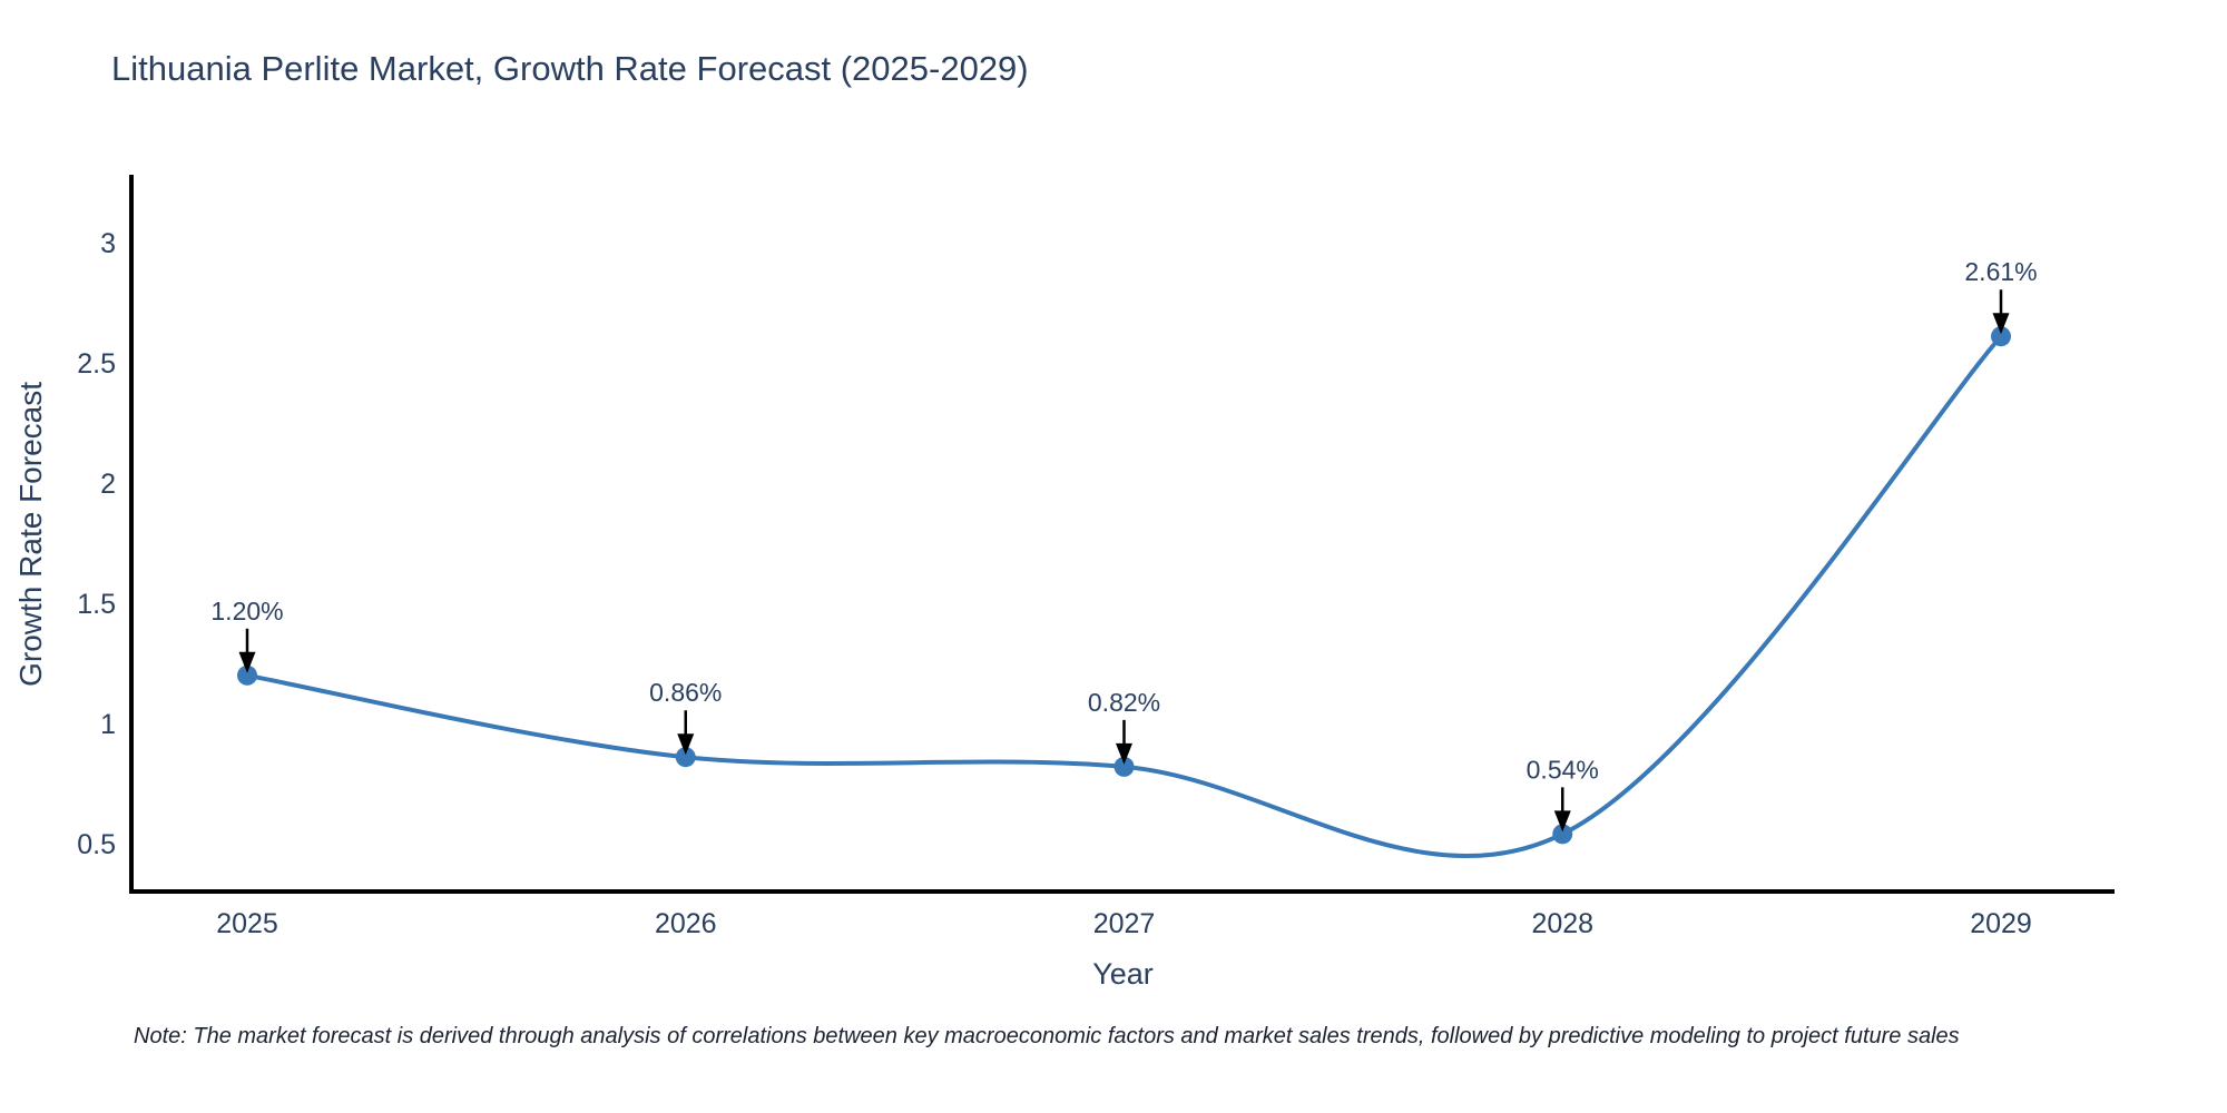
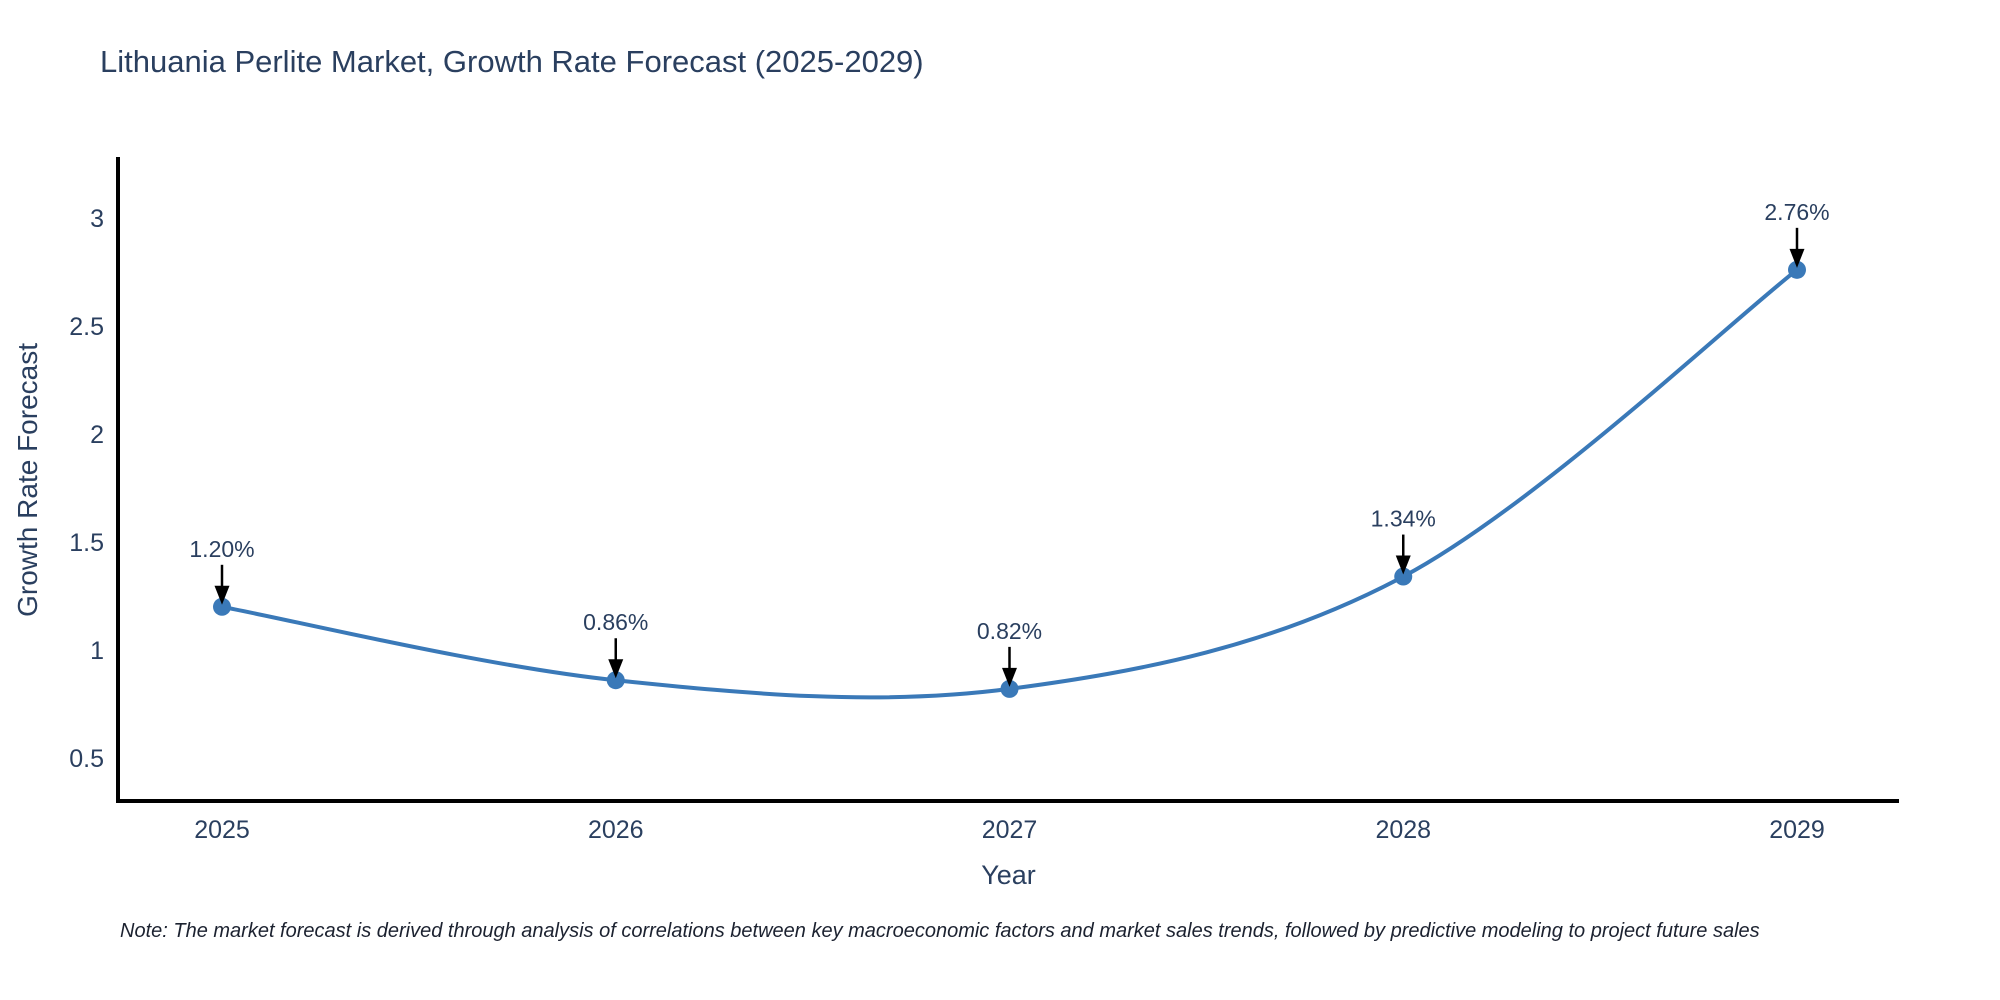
2028: 0.54% -> 1.34%
2029: 2.61% -> 2.76%
